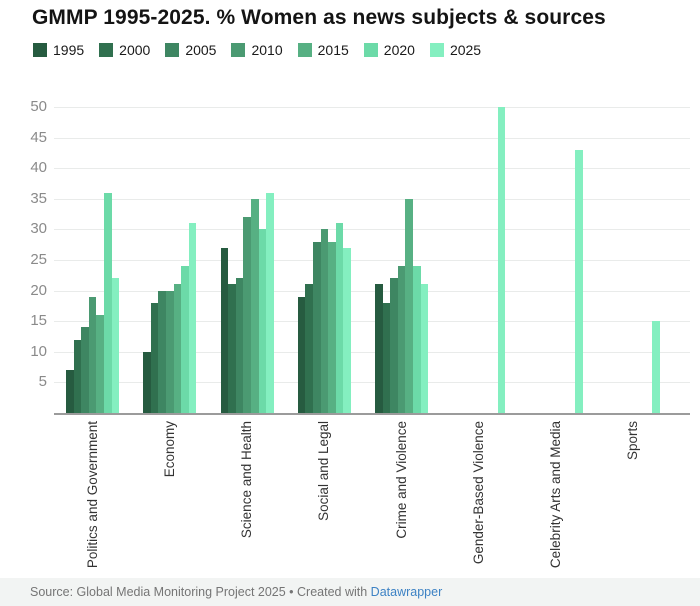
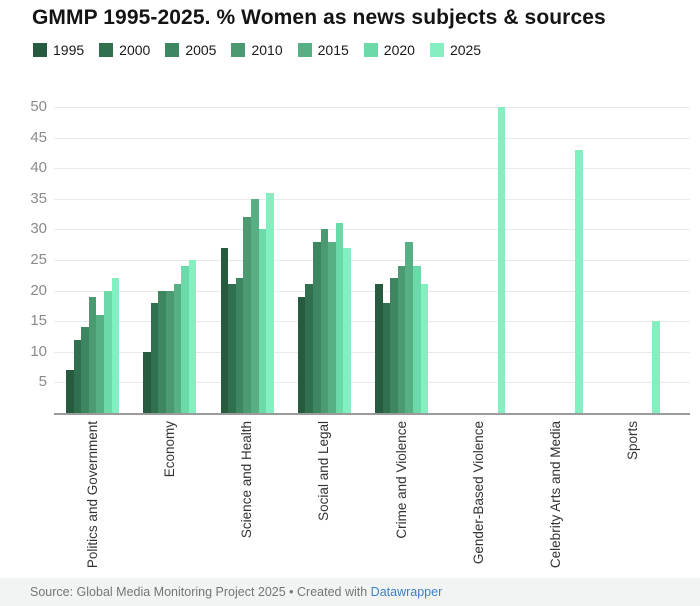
2020/Politics and Government: 36 -> 20
2025/Economy: 31 -> 25
2015/Crime and Violence: 35 -> 28
